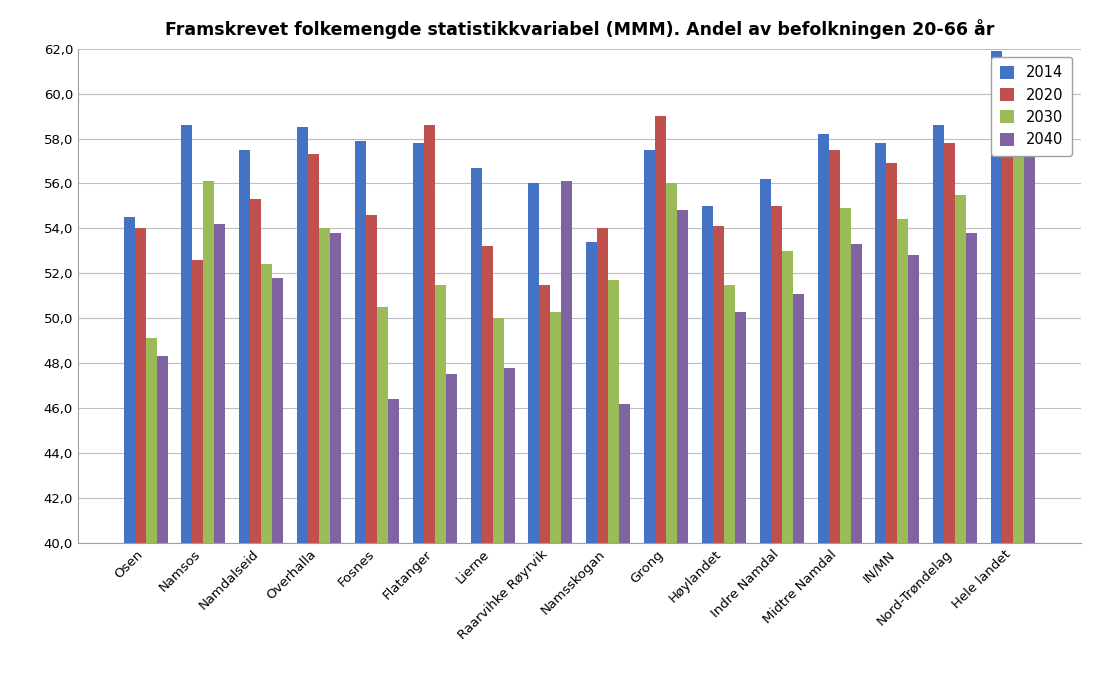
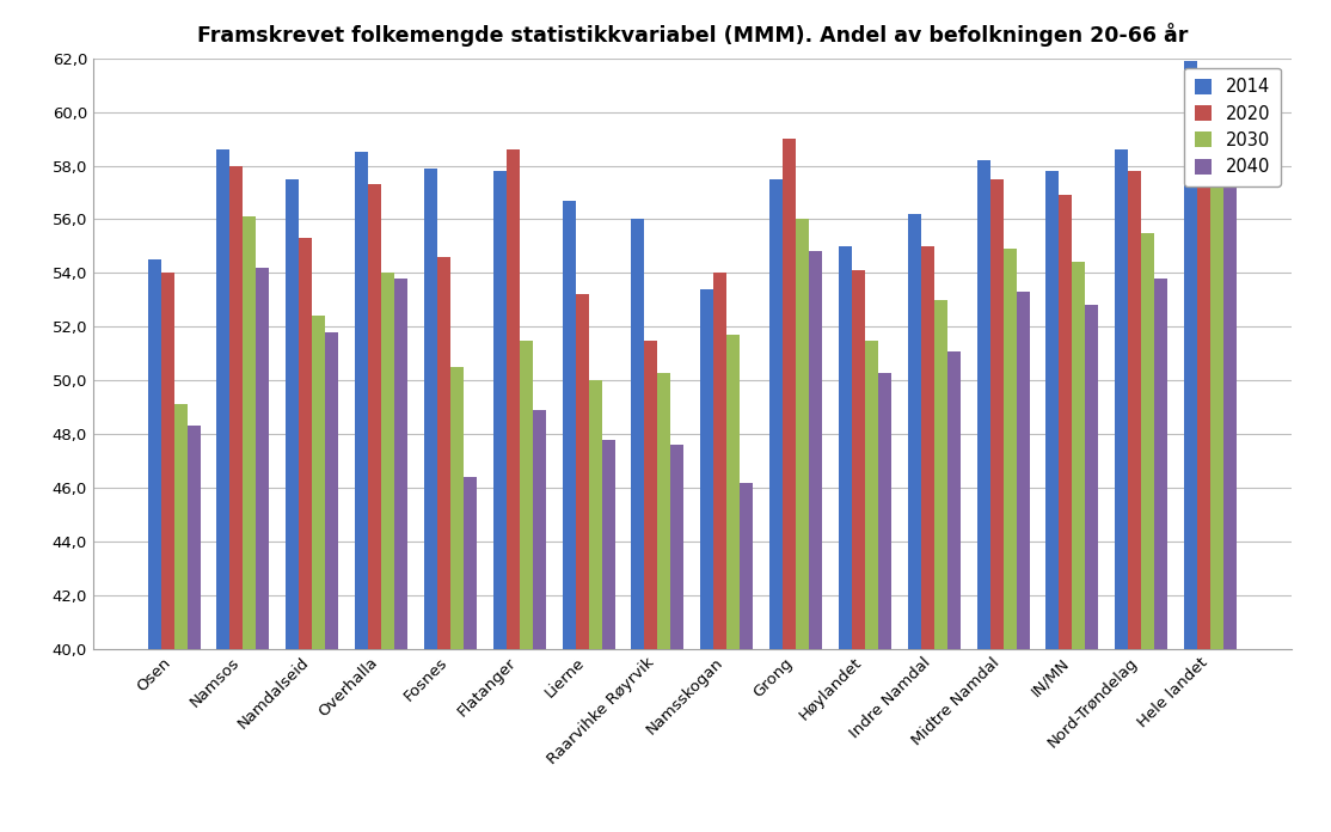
2020/Namsos: 52,6 -> 58,0
2040/Flatanger: 47,5 -> 48,9
2040/Raarvihke Røyrvik: 56,1 -> 47,6
